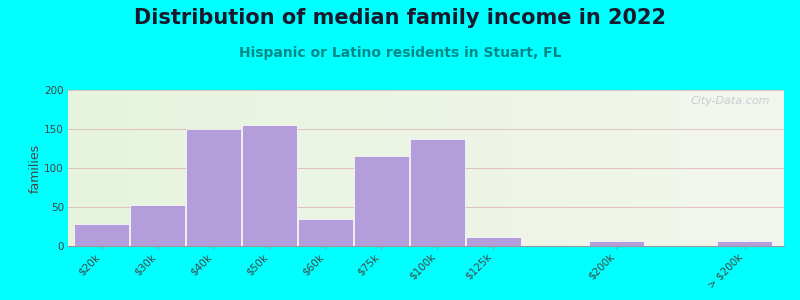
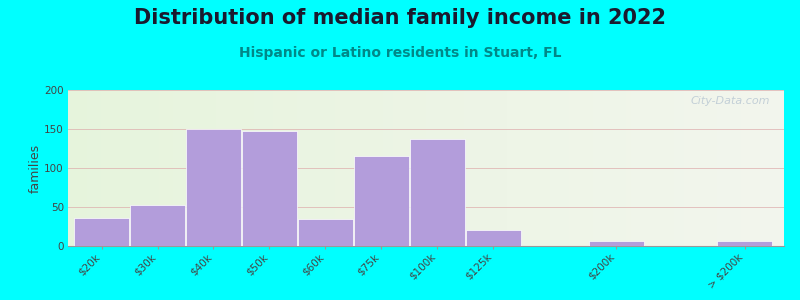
$20k: 28 -> 36
$50k: 155 -> 148
$125k: 12 -> 20
